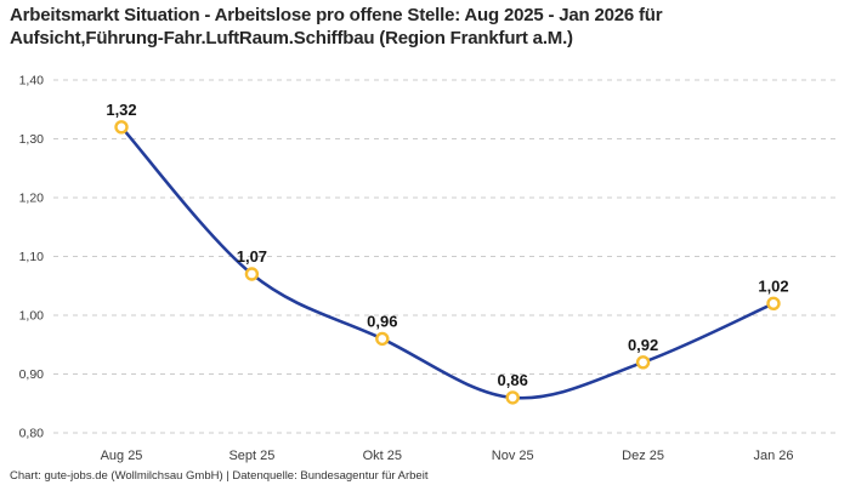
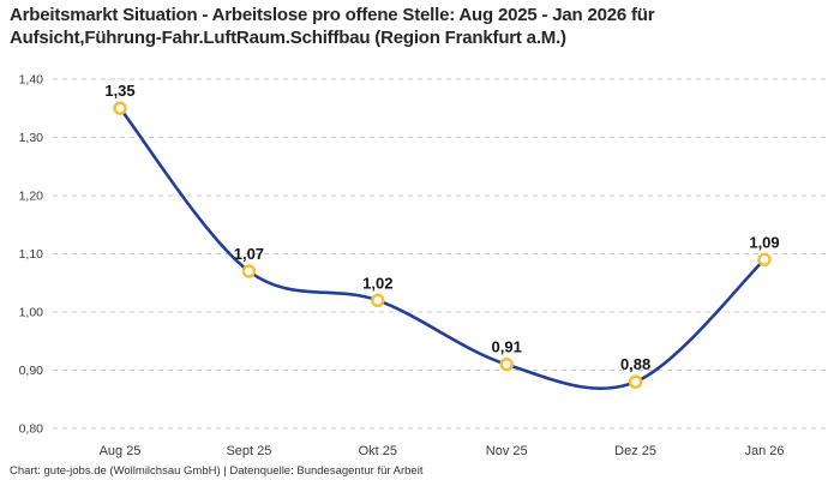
Aug 25: 1,32 -> 1,35
Okt 25: 0,96 -> 1,02
Nov 25: 0,86 -> 0,91
Dez 25: 0,92 -> 0,88
Jan 26: 1,02 -> 1,09
